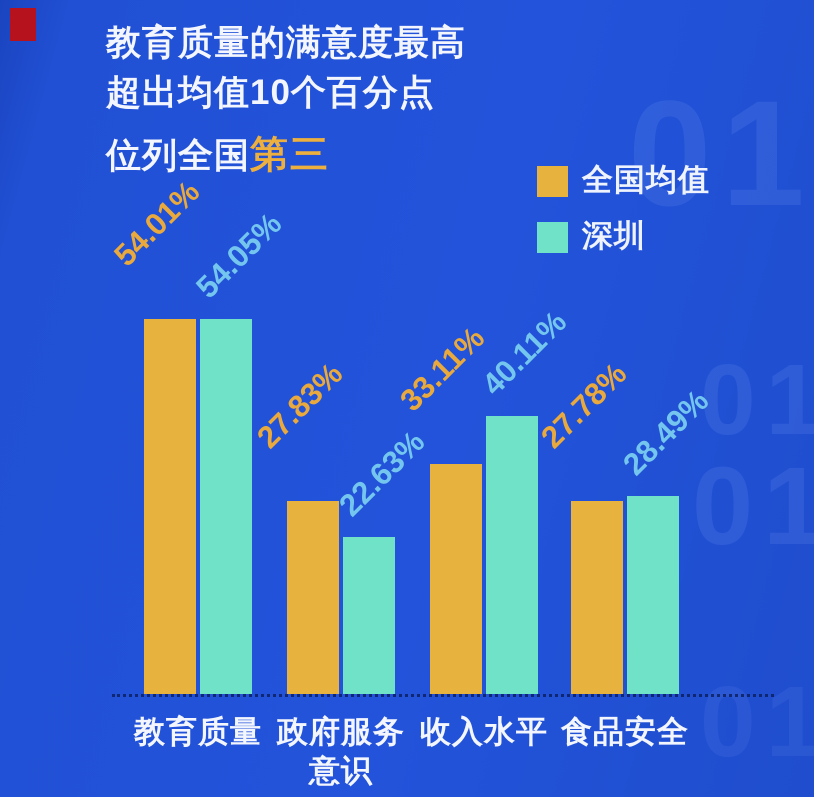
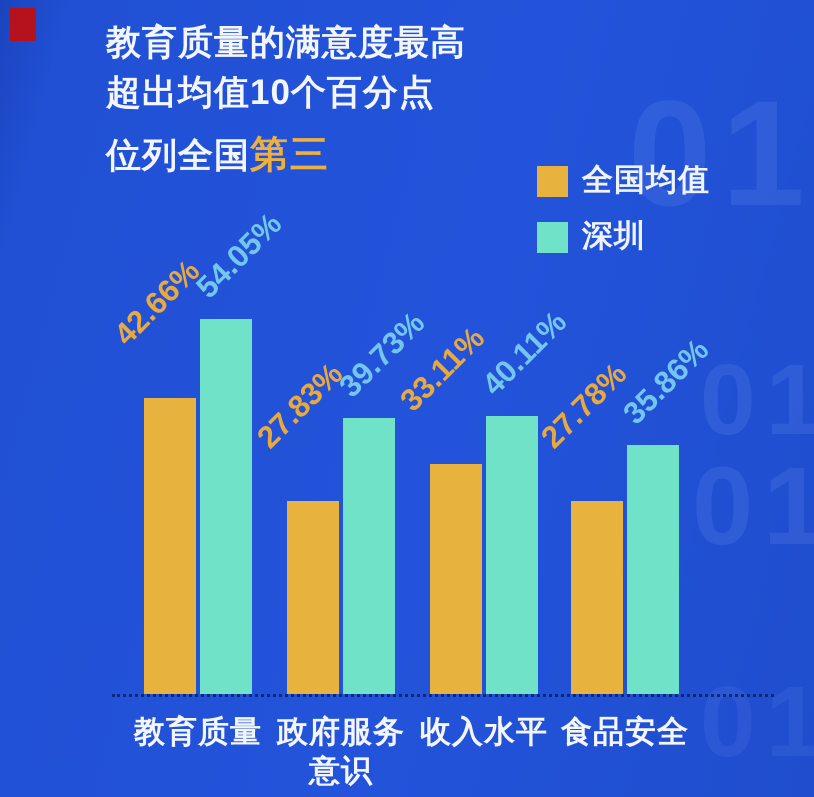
全国均值/教育质量: 54.01% -> 42.66%
深圳/政府服务意识: 22.63% -> 39.73%
深圳/食品安全: 28.49% -> 35.86%
